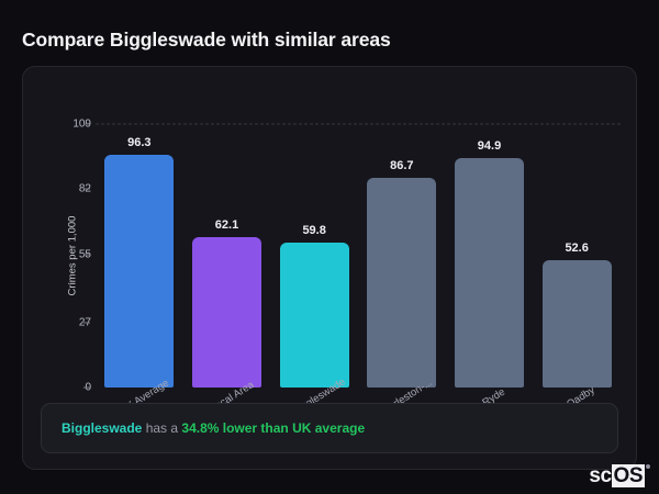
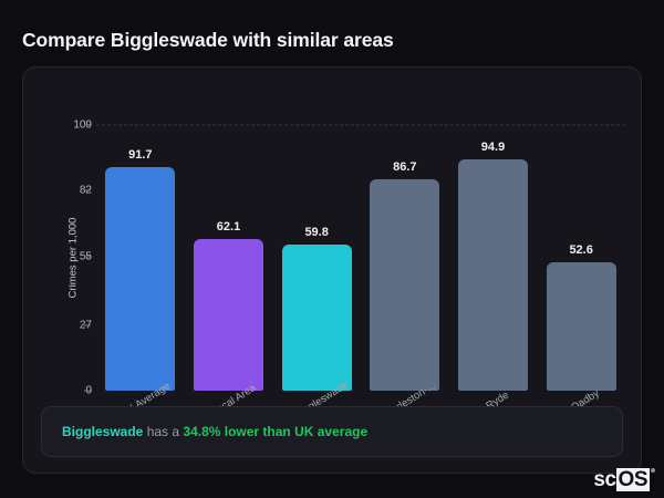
UK Average: 96.3 -> 91.7
